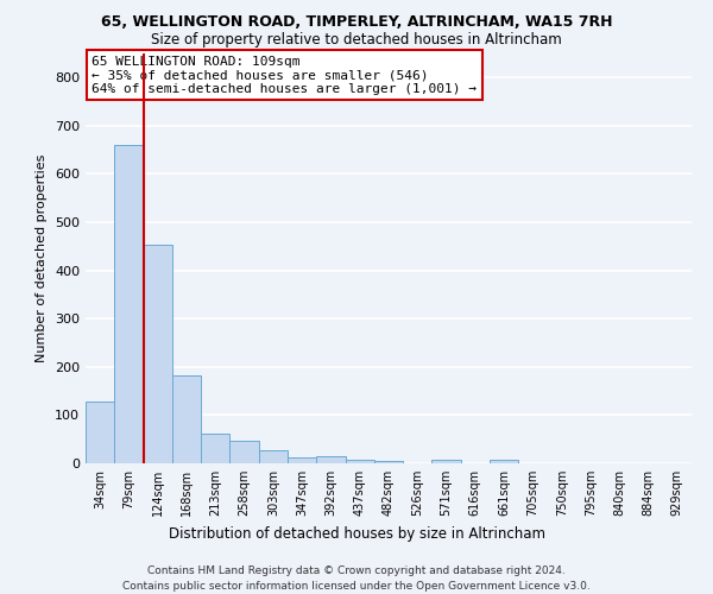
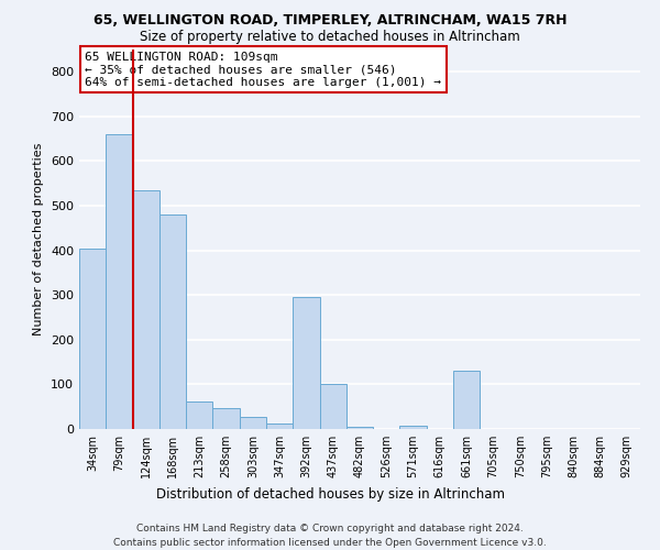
34sqm: 127 -> 405
124sqm: 453 -> 535
168sqm: 183 -> 480
392sqm: 15 -> 295
437sqm: 8 -> 100
661sqm: 8 -> 130
